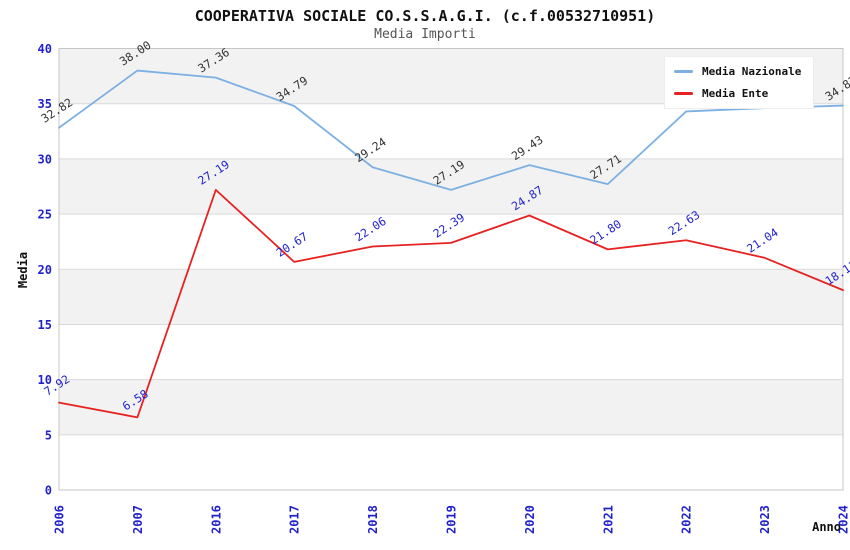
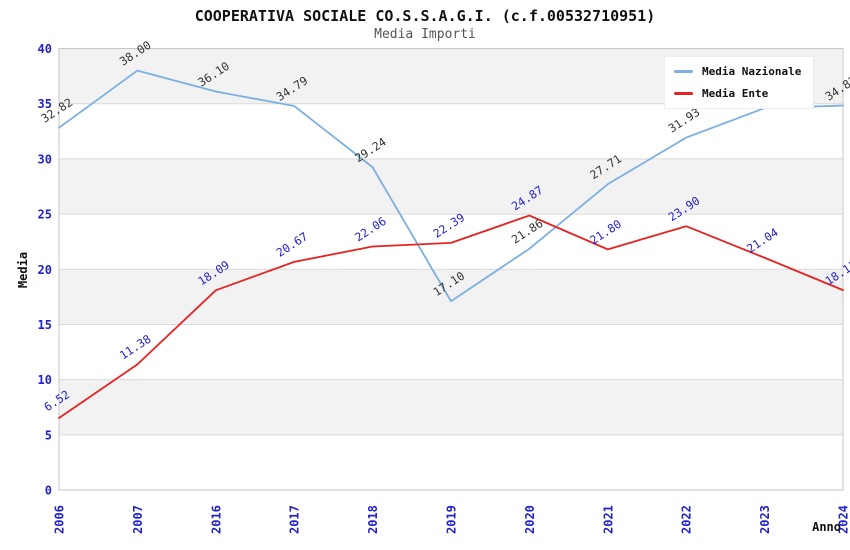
Media Ente/2006: 7.92 -> 6.52
Media Ente/2007: 6.58 -> 11.38
Media Nazionale/2016: 37.36 -> 36.10
Media Ente/2016: 27.19 -> 18.09
Media Nazionale/2019: 27.19 -> 17.10
Media Nazionale/2020: 29.43 -> 21.86
Media Nazionale/2022: 34.30 -> 31.93
Media Ente/2022: 22.63 -> 23.90
